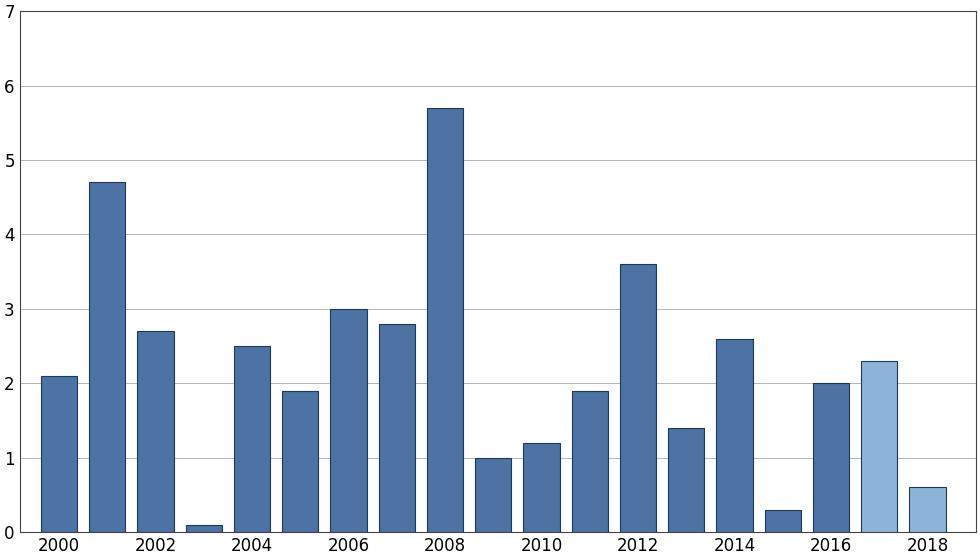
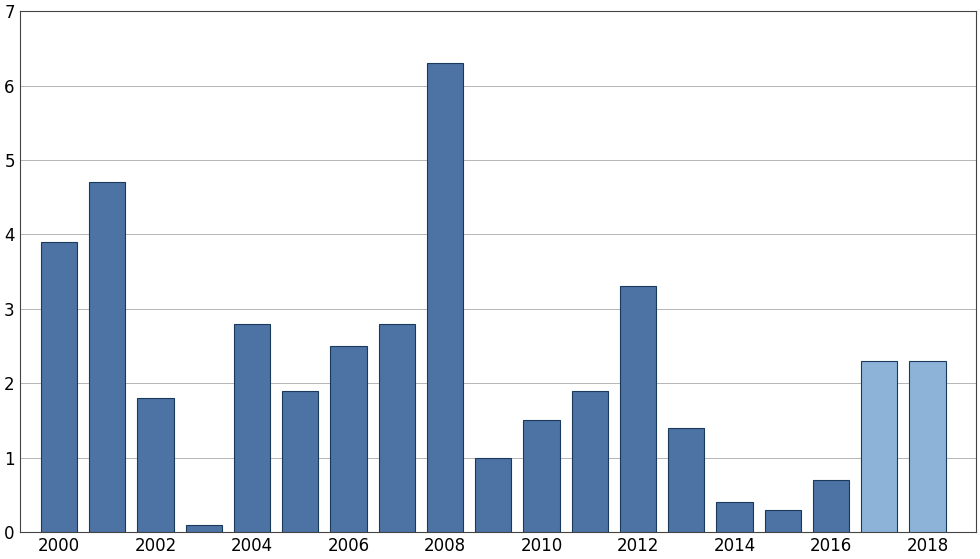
2000: 2.1 -> 3.9
2002: 2.7 -> 1.8
2004: 2.5 -> 2.8
2006: 3.0 -> 2.5
2008: 5.7 -> 6.3
2010: 1.2 -> 1.5
2012: 3.6 -> 3.3
2014: 2.6 -> 0.4
2016: 2.0 -> 0.7
2018: 0.6 -> 2.3
